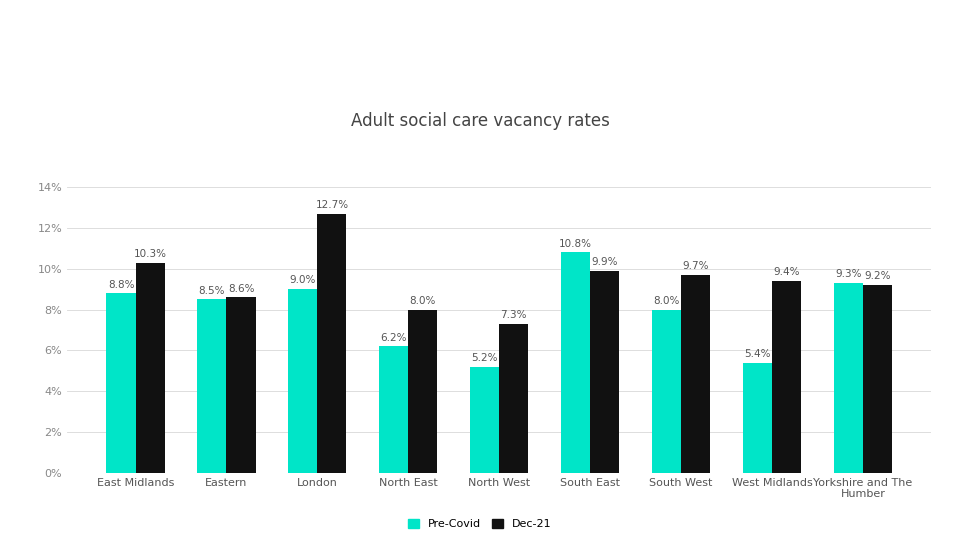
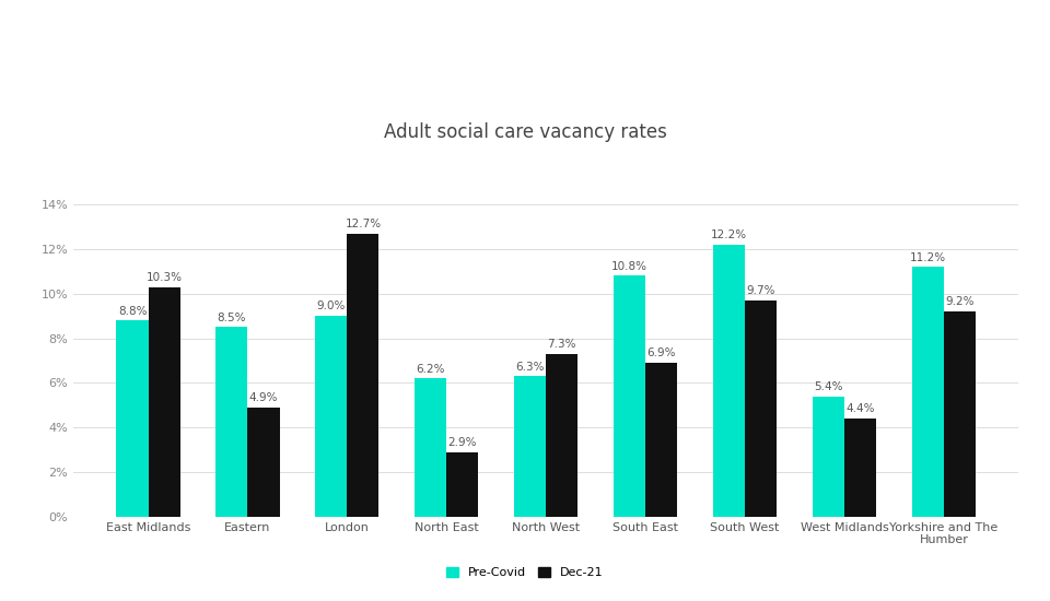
Dec-21/Eastern: 8.6% -> 4.9%
Dec-21/North East: 8.0% -> 2.9%
Pre-Covid/North West: 5.2% -> 6.3%
Dec-21/South East: 9.9% -> 6.9%
Pre-Covid/South West: 8.0% -> 12.2%
Dec-21/West Midlands: 9.4% -> 4.4%
Pre-Covid/Yorkshire and The Humber: 9.3% -> 11.2%
